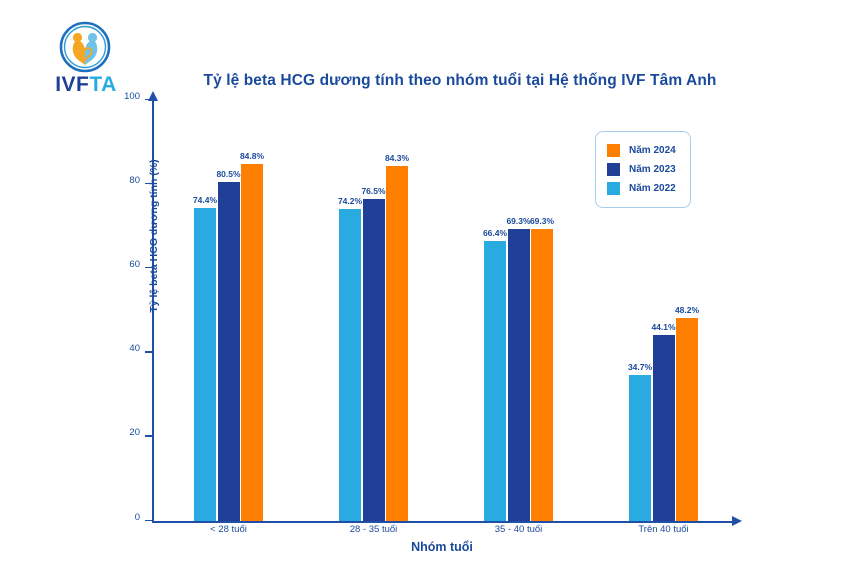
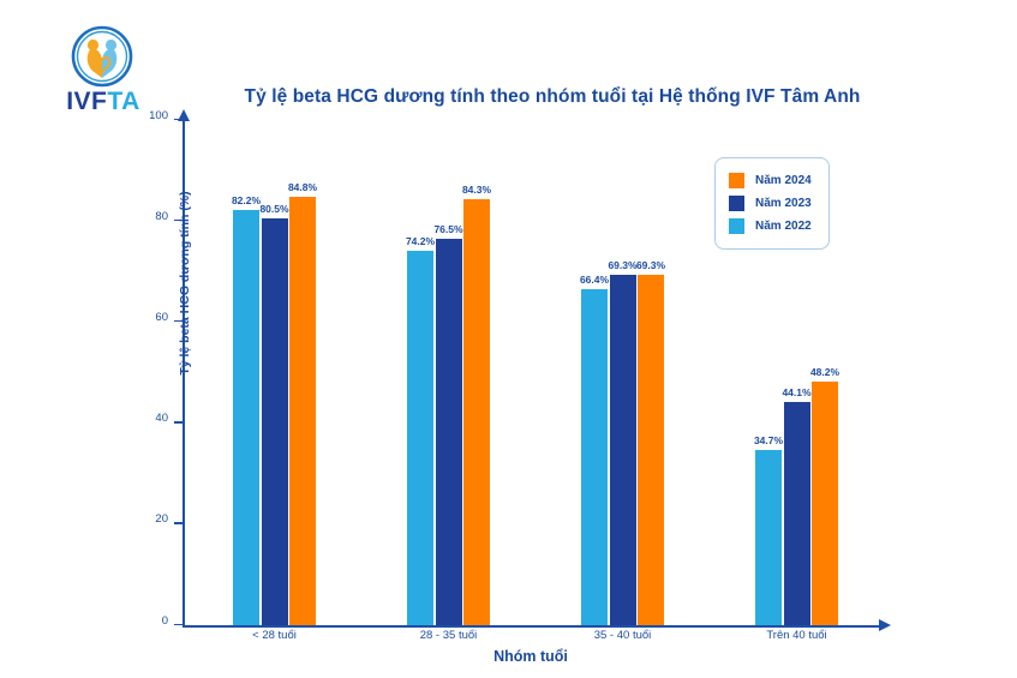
Năm 2022/< 28 tuổi: 74.4% -> 82.2%
